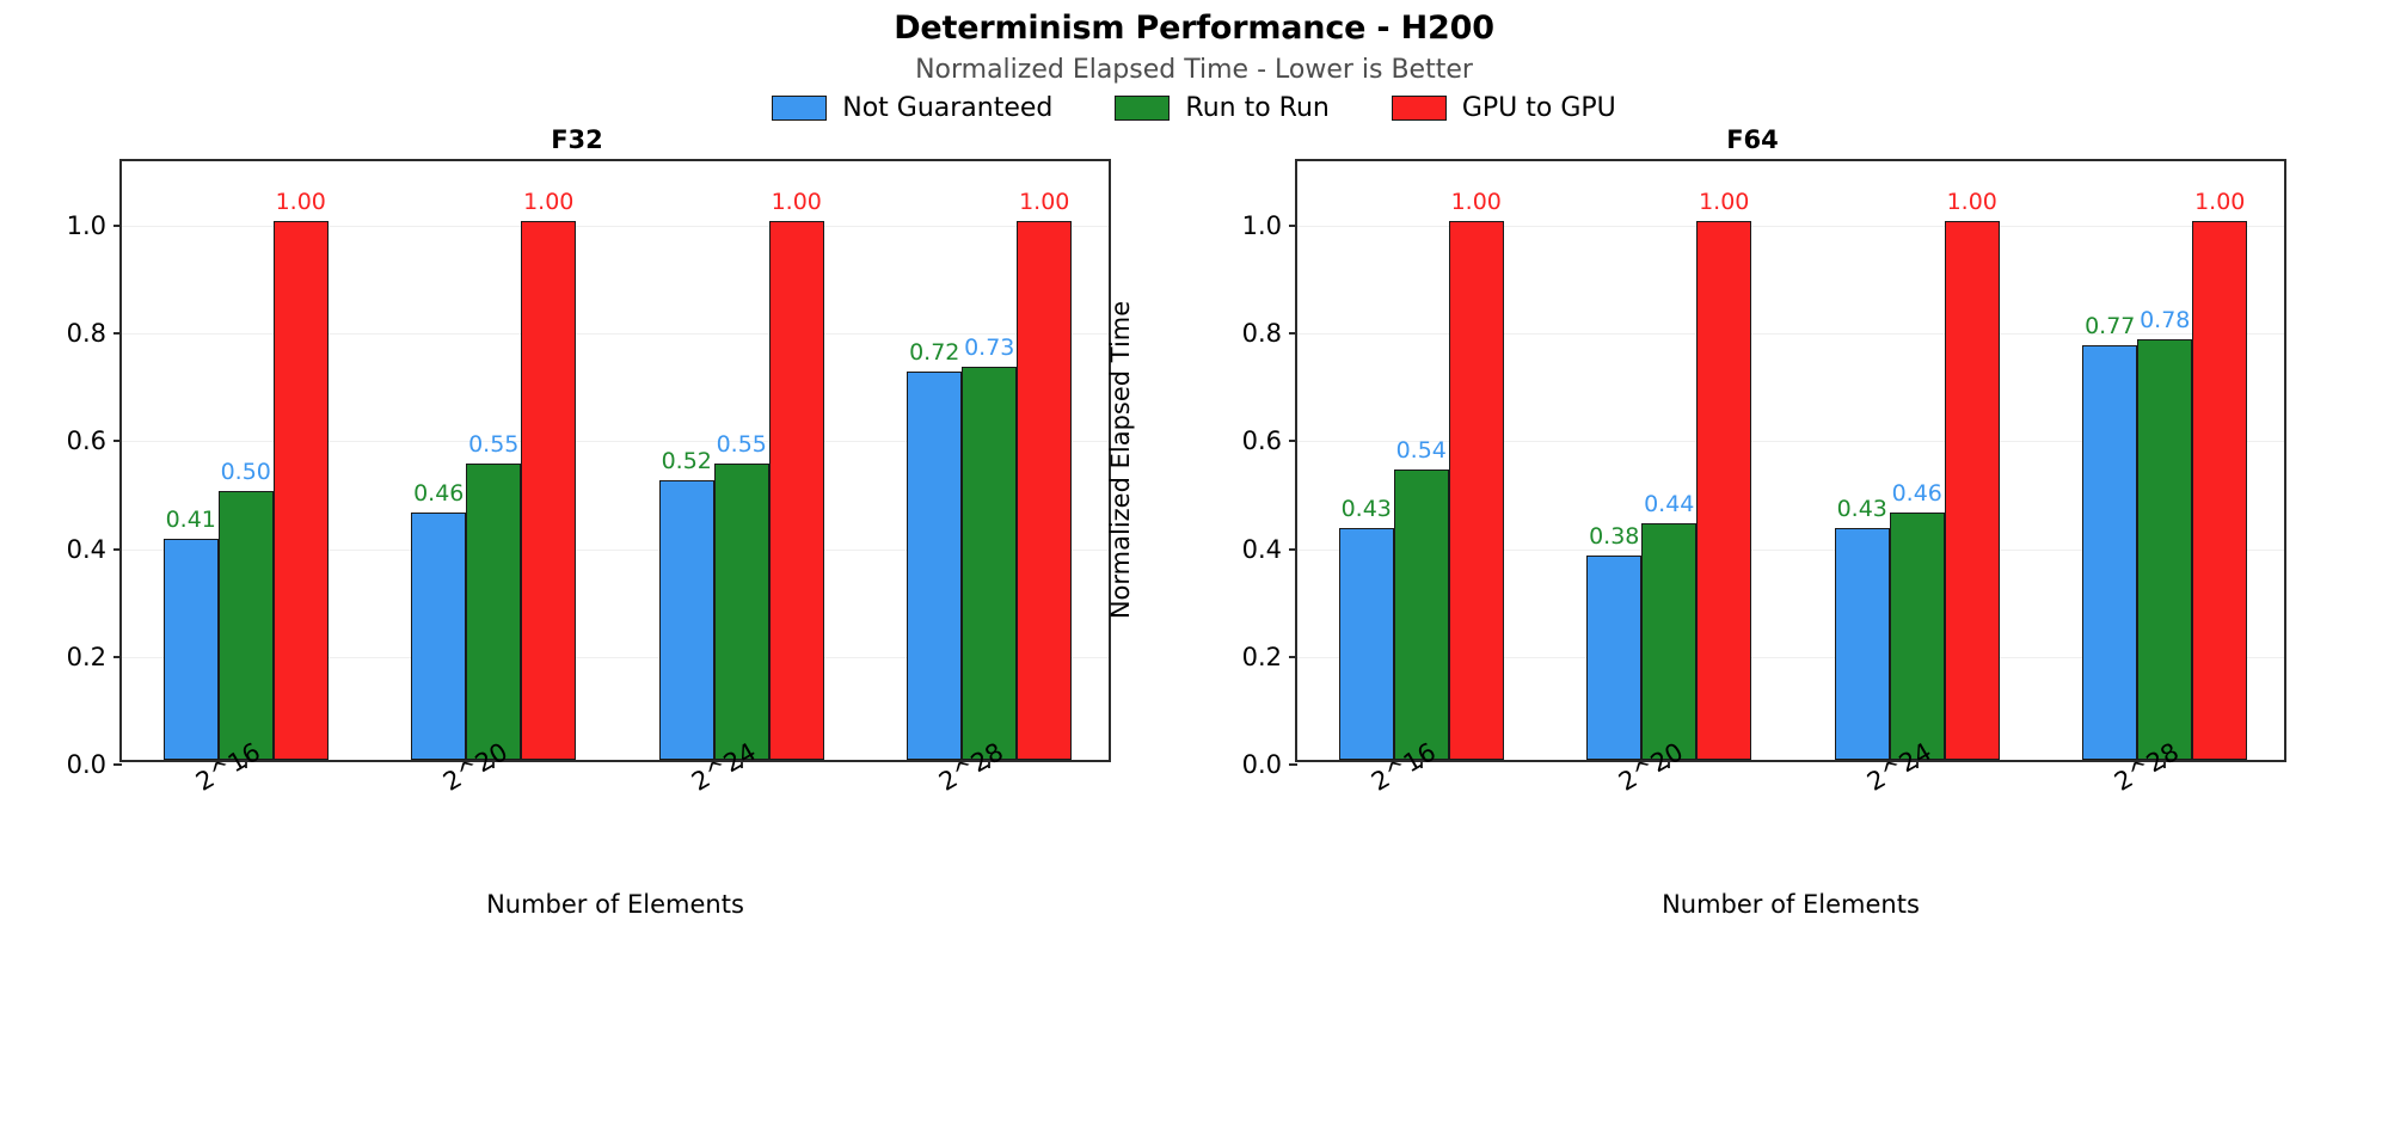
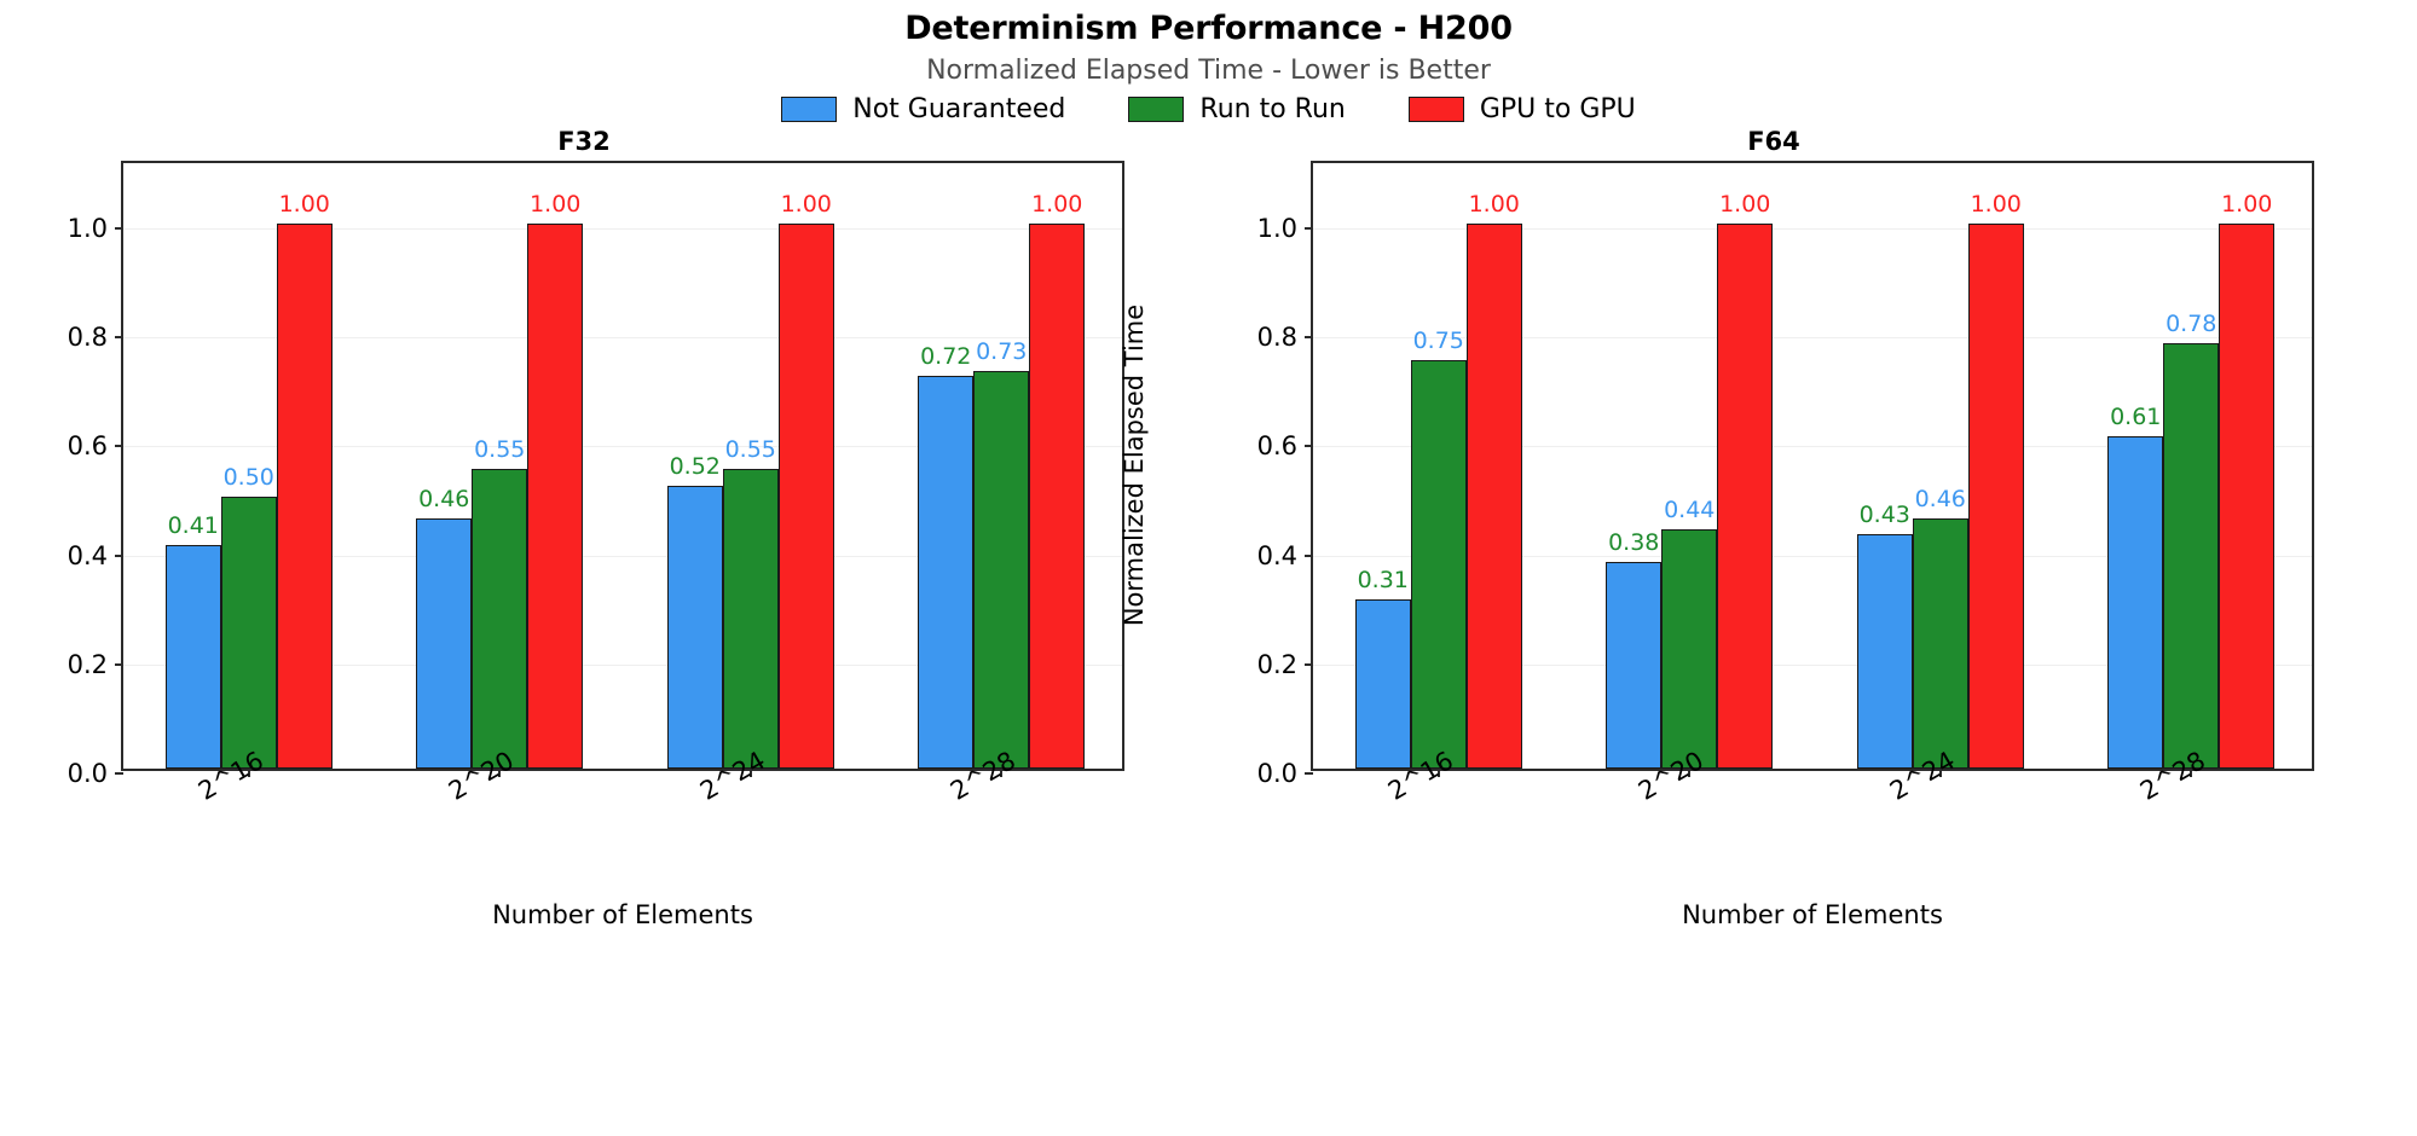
F64/Not Guaranteed/2^16: 0.43 -> 0.31
F64/Run to Run/2^16: 0.54 -> 0.75
F64/Not Guaranteed/2^28: 0.77 -> 0.61
